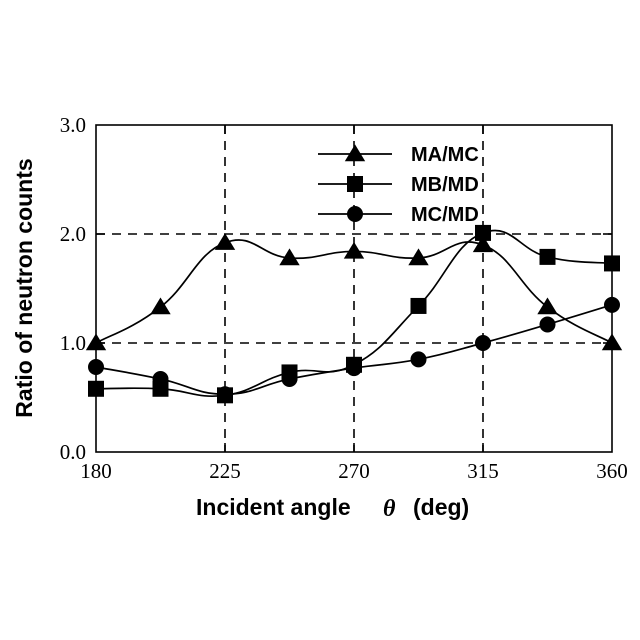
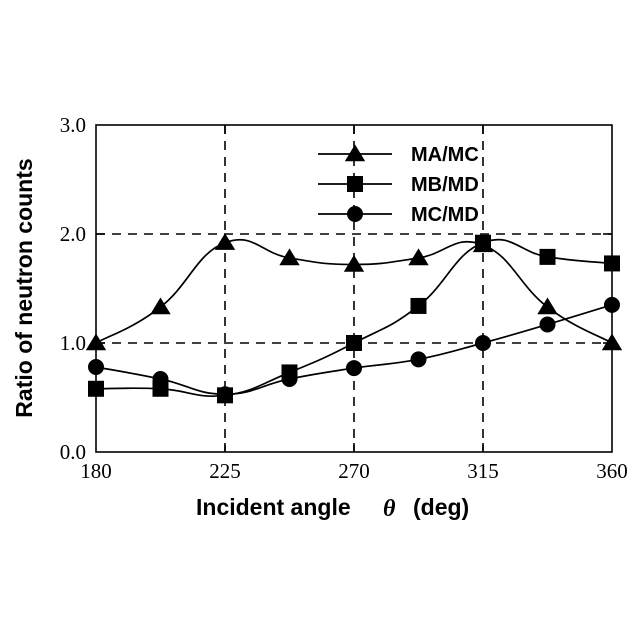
MA/MC/270: 1.84 -> 1.72
MB/MD/270: 0.80 -> 1.00
MB/MD/315: 2.01 -> 1.92
